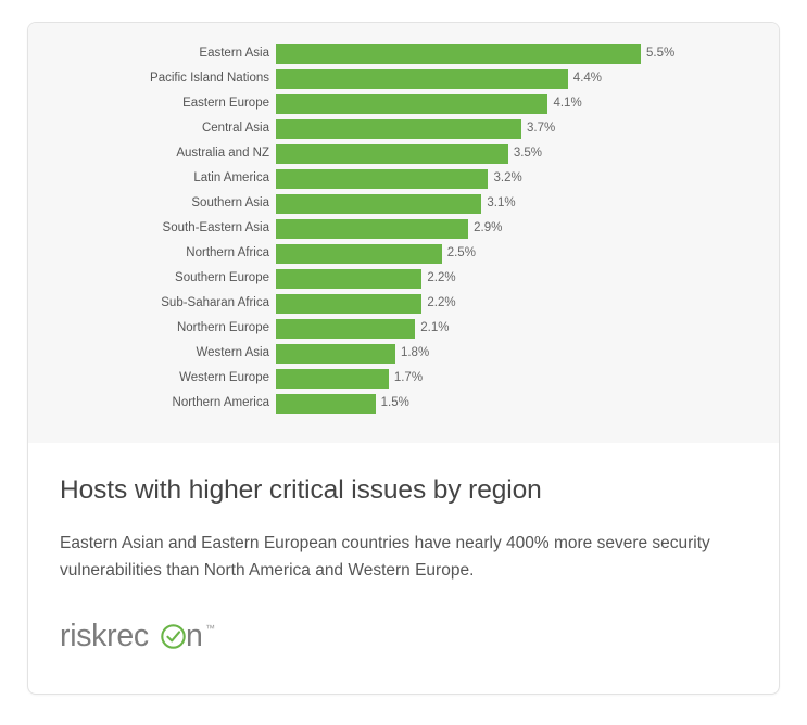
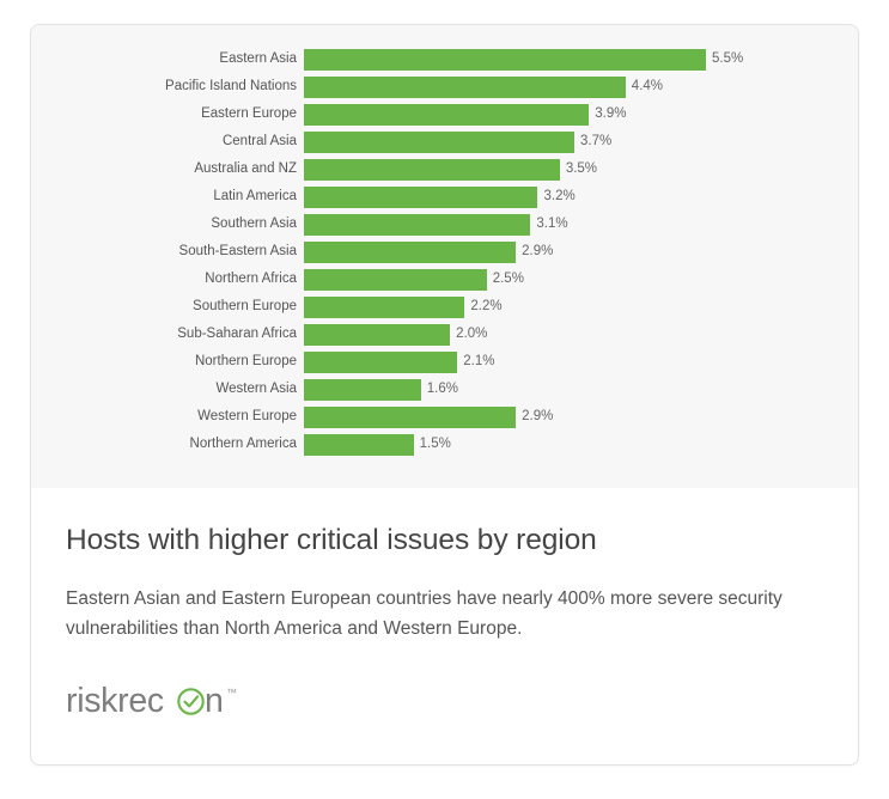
Eastern Europe: 4.1% -> 3.9%
Sub-Saharan Africa: 2.2% -> 2.0%
Western Asia: 1.8% -> 1.6%
Western Europe: 1.7% -> 2.9%
